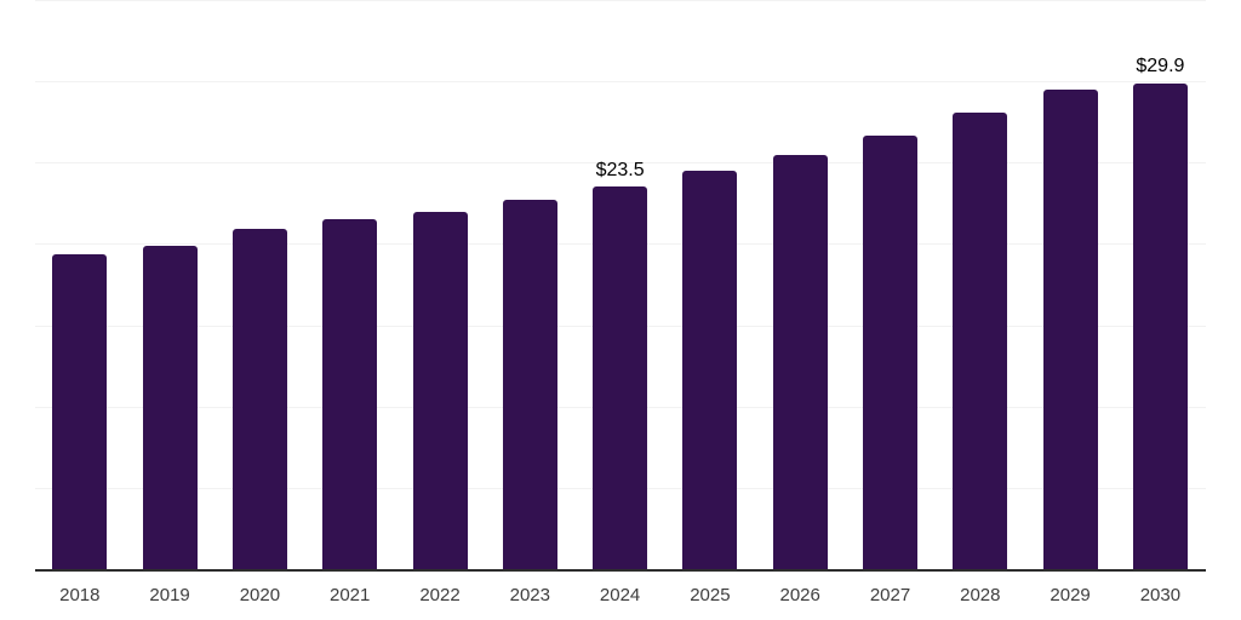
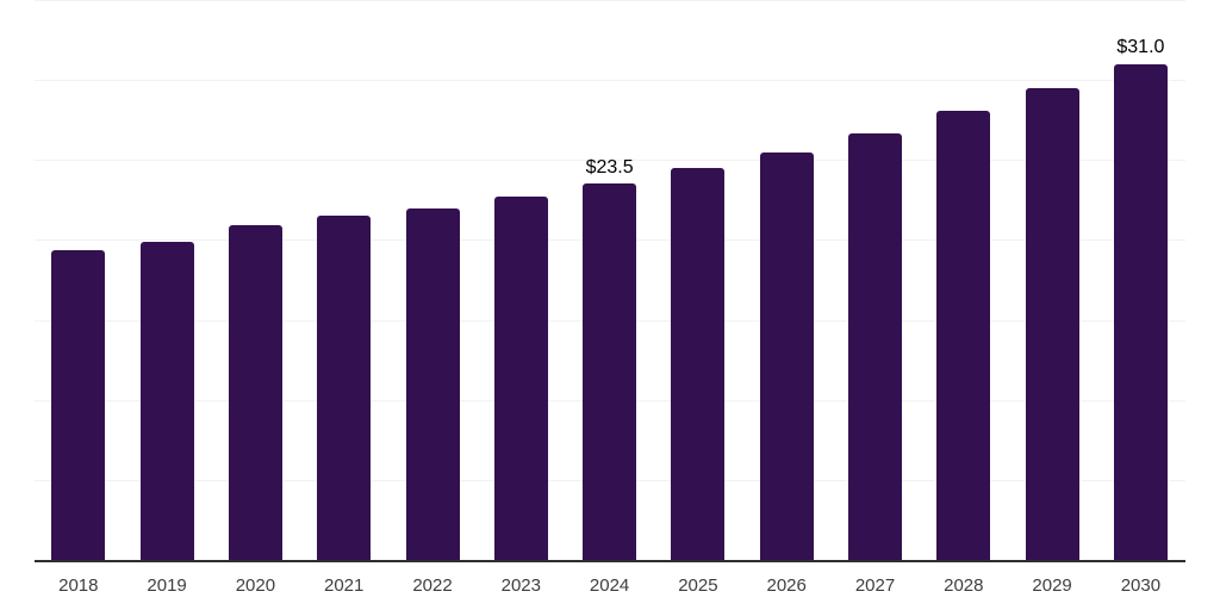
2030: $29.9 -> $31.0
